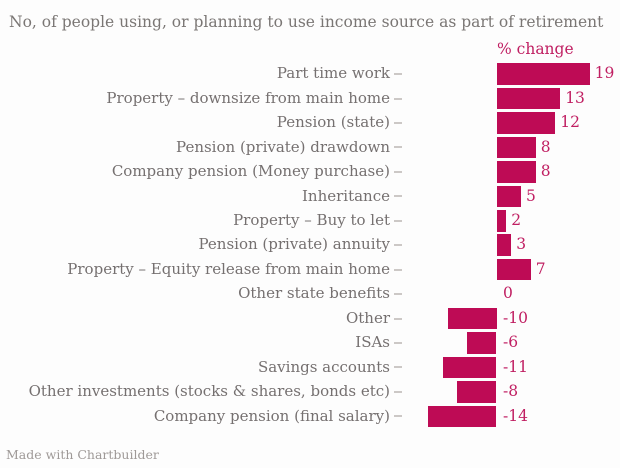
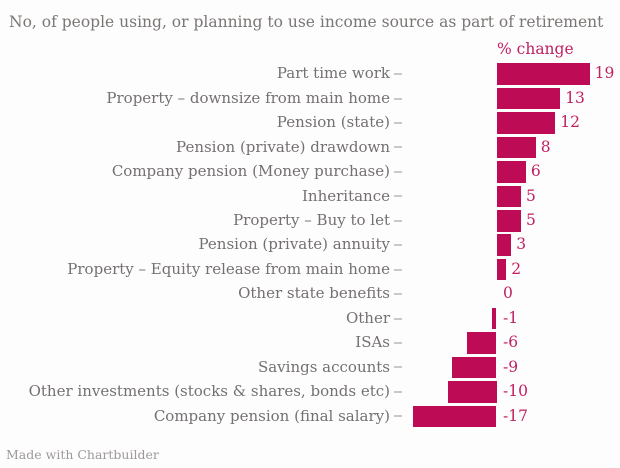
Company pension (Money purchase): 8 -> 6
Property – Buy to let: 2 -> 5
Property – Equity release from main home: 7 -> 2
Other: -10 -> -1
Savings accounts: -11 -> -9
Other investments (stocks & shares, bonds etc): -8 -> -10
Company pension (final salary): -14 -> -17
